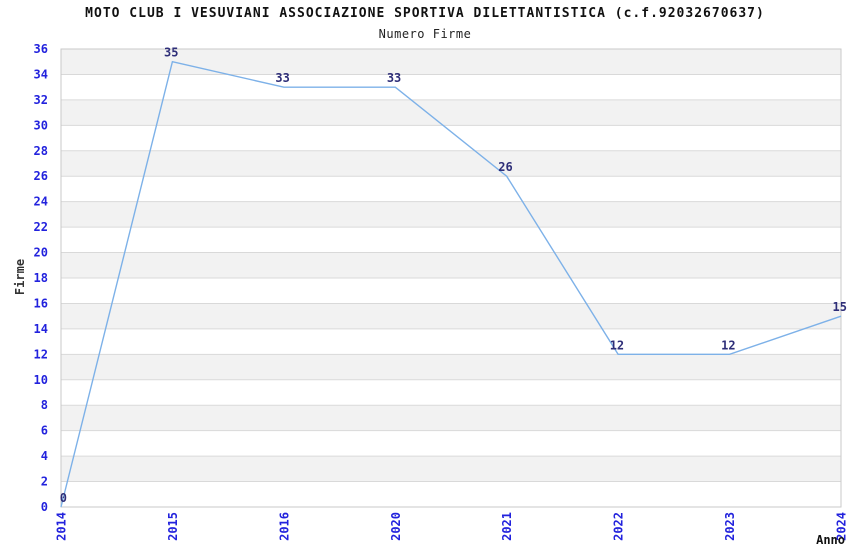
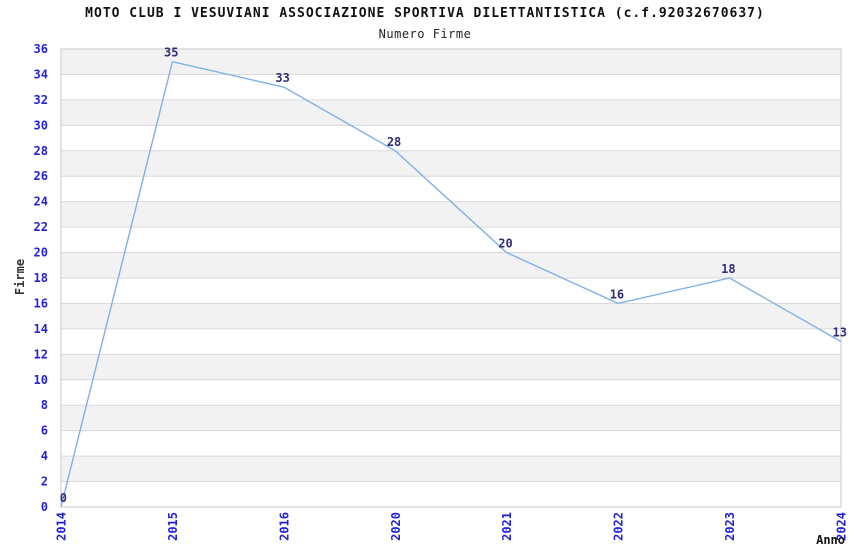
2020: 33 -> 28
2021: 26 -> 20
2022: 12 -> 16
2023: 12 -> 18
2024: 15 -> 13
